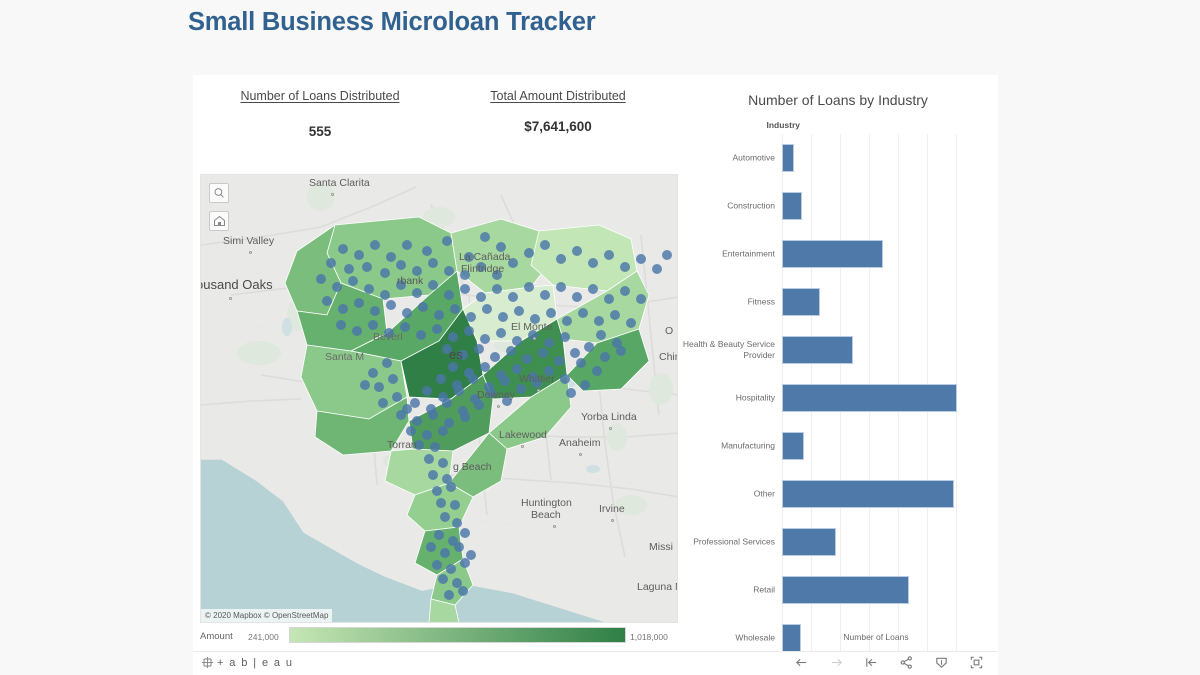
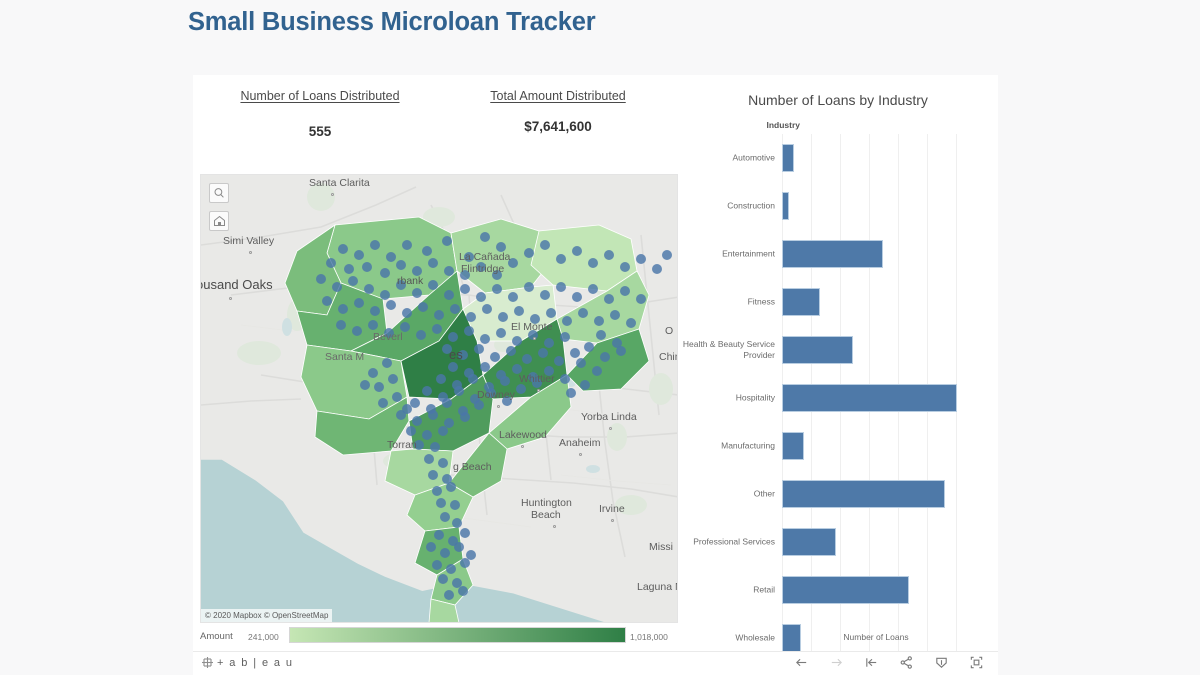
Construction: 14 -> 5
Other: 119 -> 113
